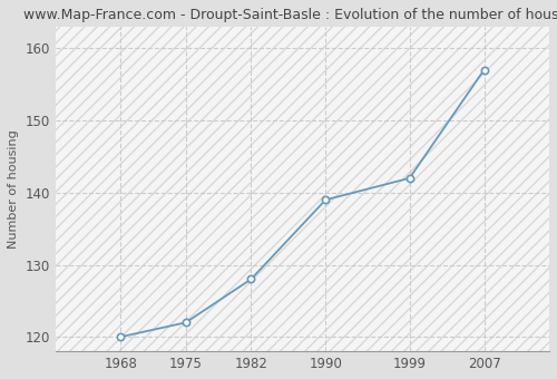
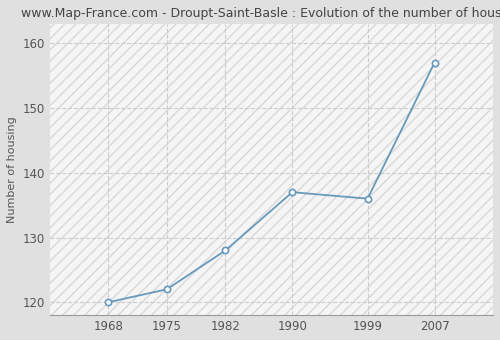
1990: 139 -> 137
1999: 142 -> 136
